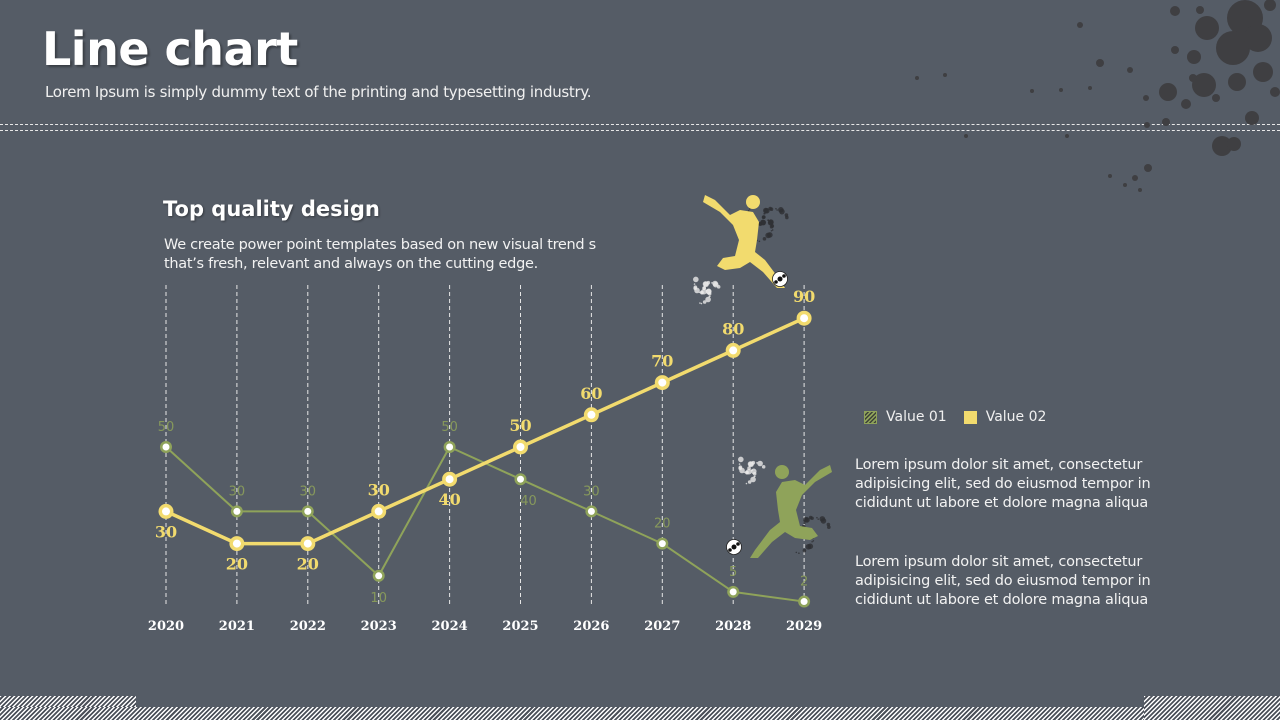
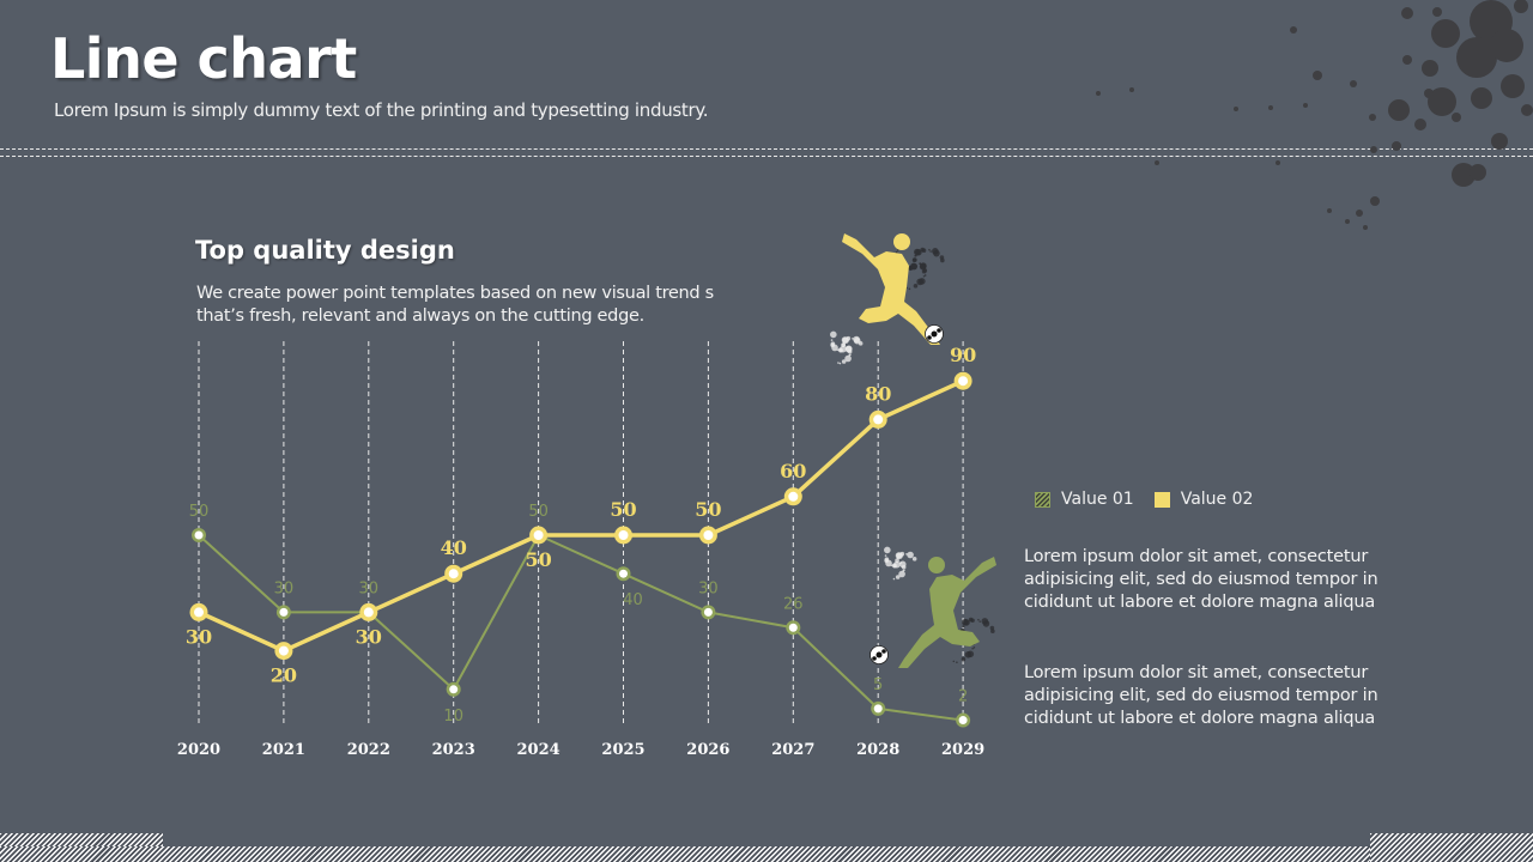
Value 02/2022: 20 -> 30
Value 02/2023: 30 -> 40
Value 02/2024: 40 -> 50
Value 02/2026: 60 -> 50
Value 01/2027: 20 -> 26
Value 02/2027: 70 -> 60
